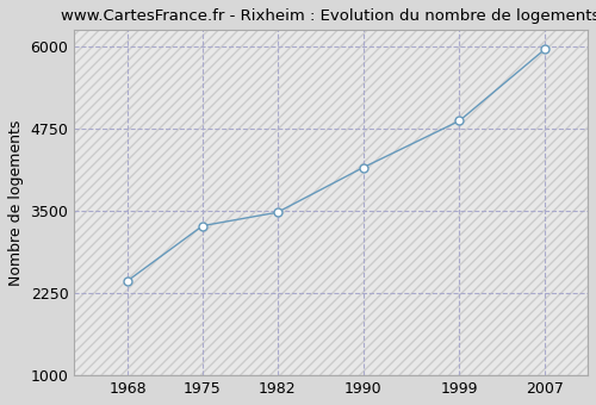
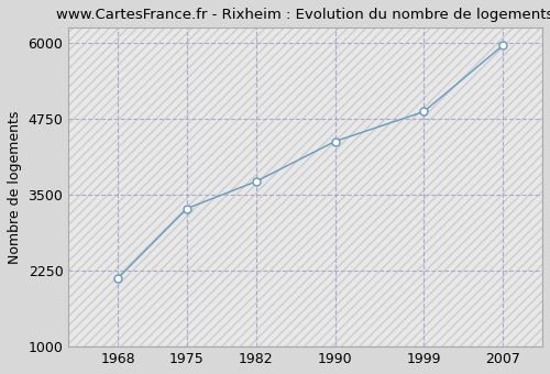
1968: 2440 -> 2130
1982: 3480 -> 3720
1990: 4160 -> 4380
